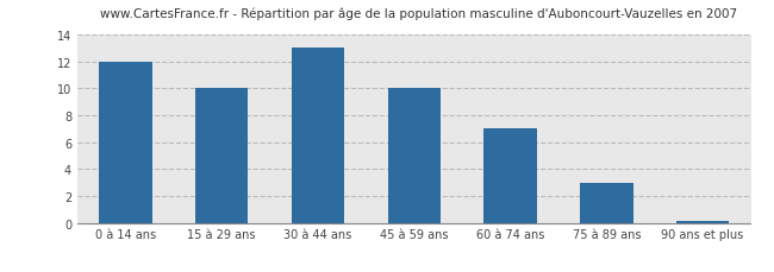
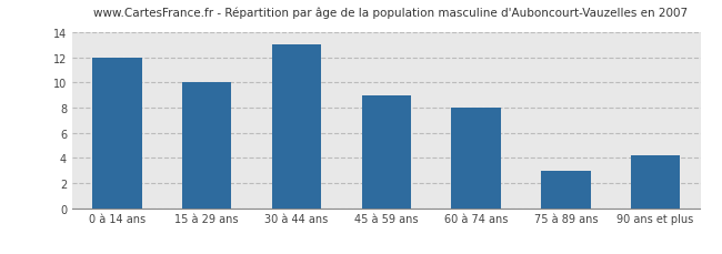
45 à 59 ans: 10.0 -> 9.0
60 à 74 ans: 7.0 -> 8.0
90 ans et plus: 0.1 -> 4.2
